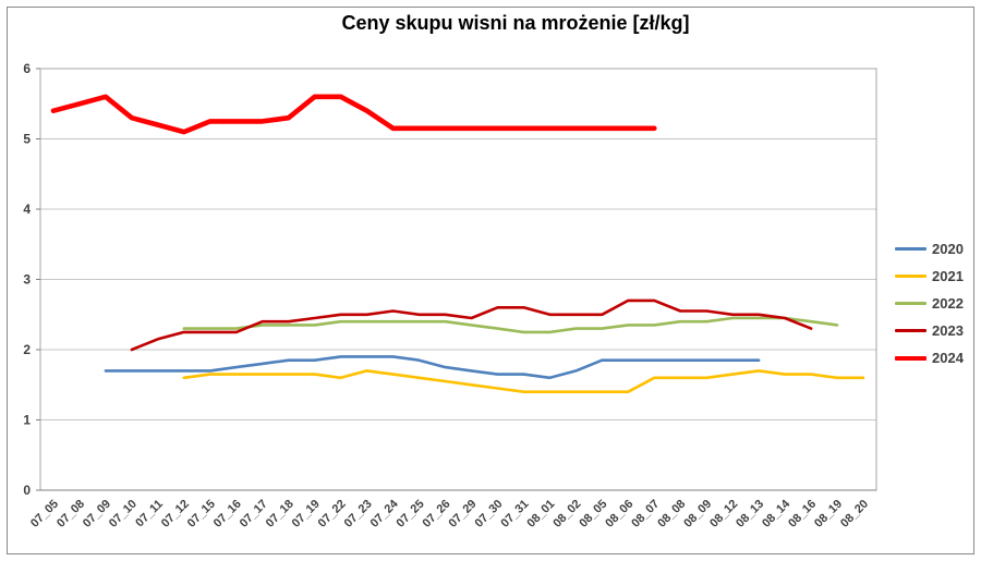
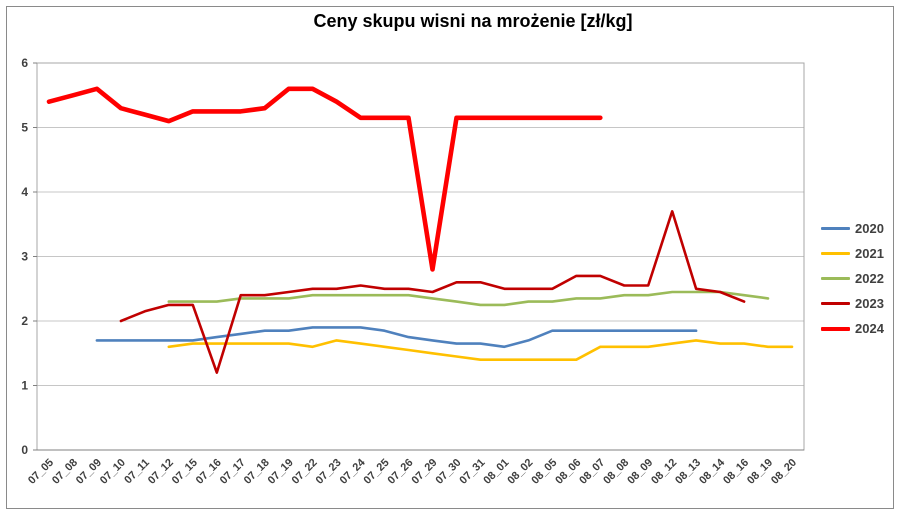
2023/07_16: 2.2 -> 1.2
2024/07_29: 5.2 -> 2.8
2023/08_12: 2.5 -> 3.7
